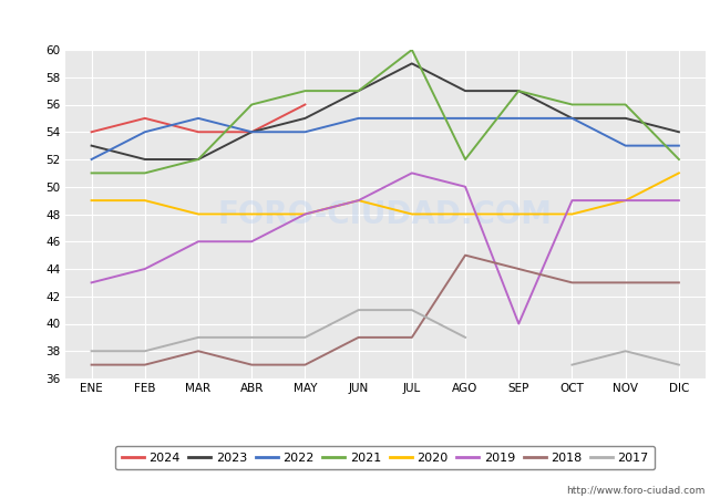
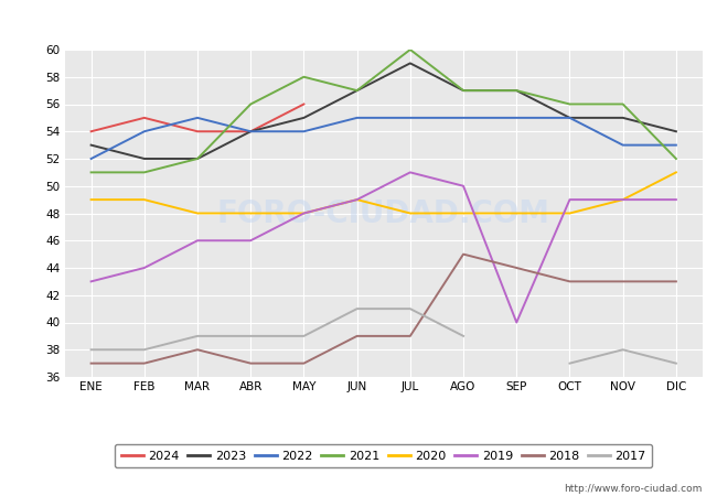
2021/MAY: 57 -> 58
2021/AGO: 52 -> 57
